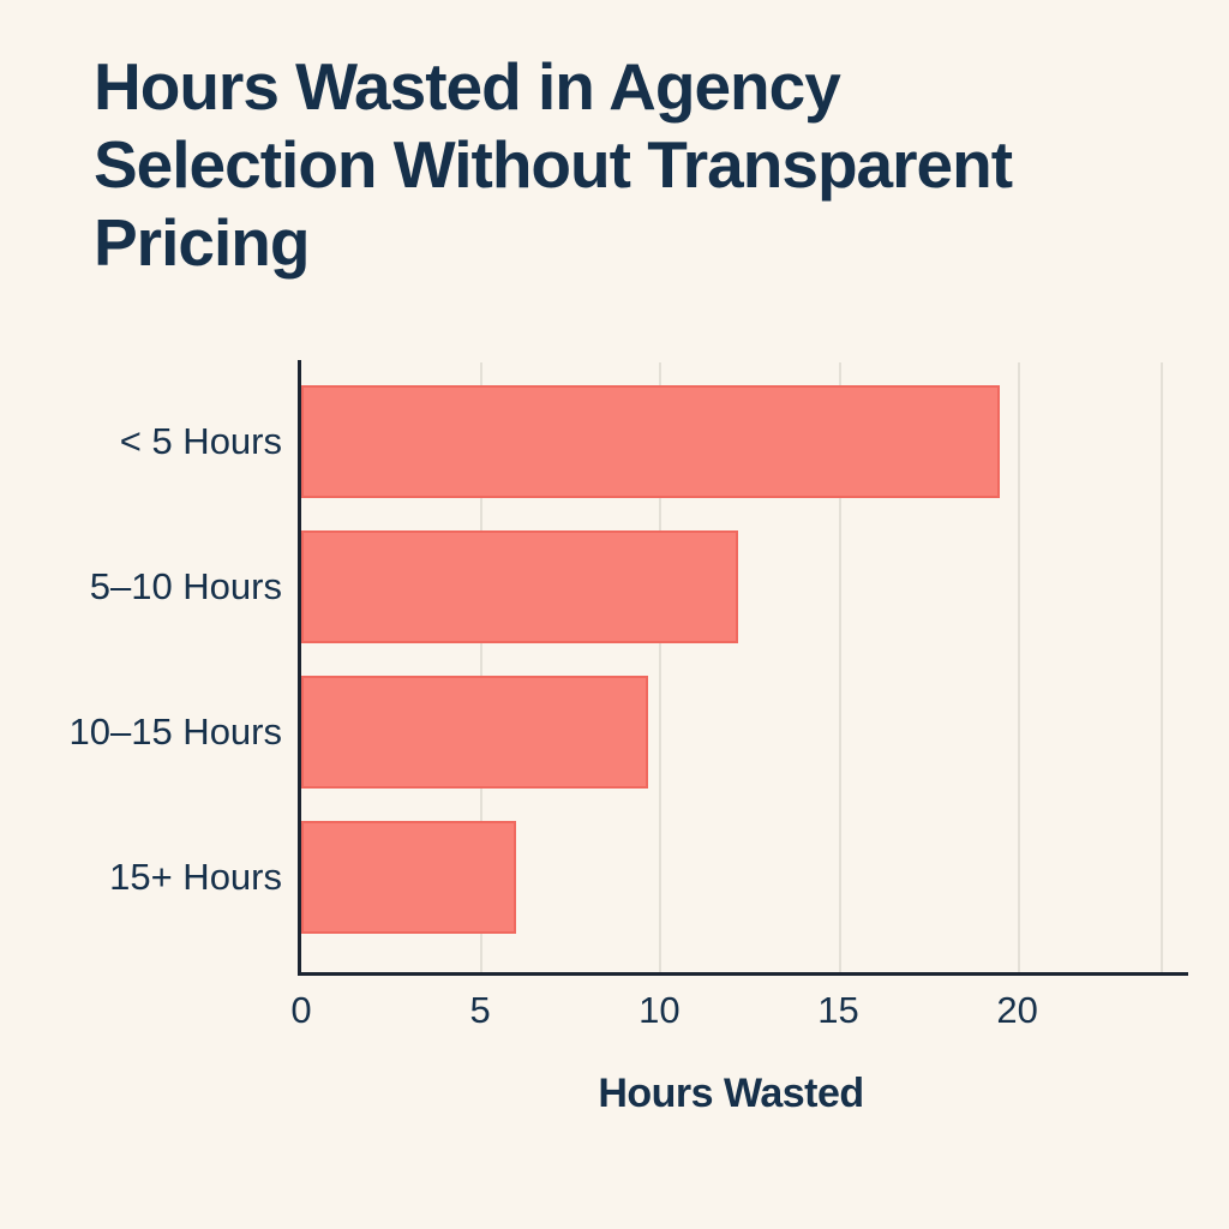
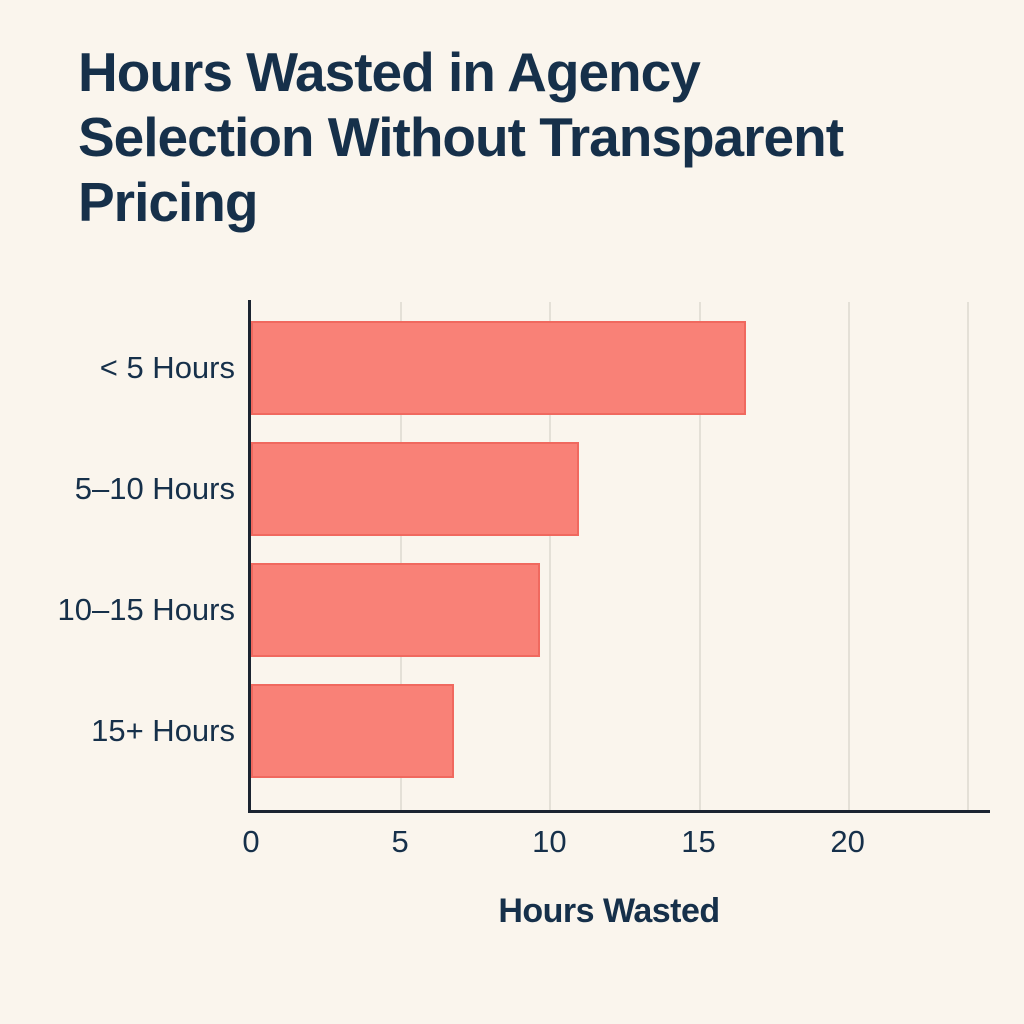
< 5 Hours: 19.5 -> 16.6
5–10 Hours: 12.2 -> 11.0
15+ Hours: 6.0 -> 6.8
